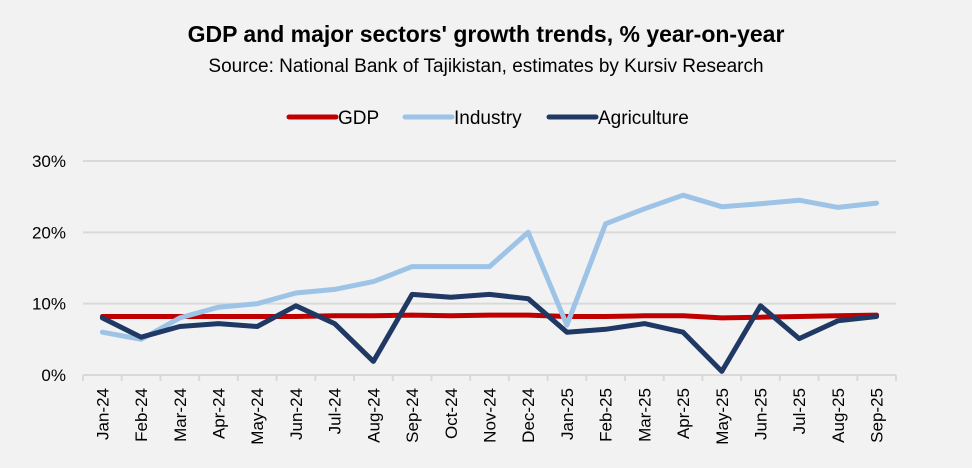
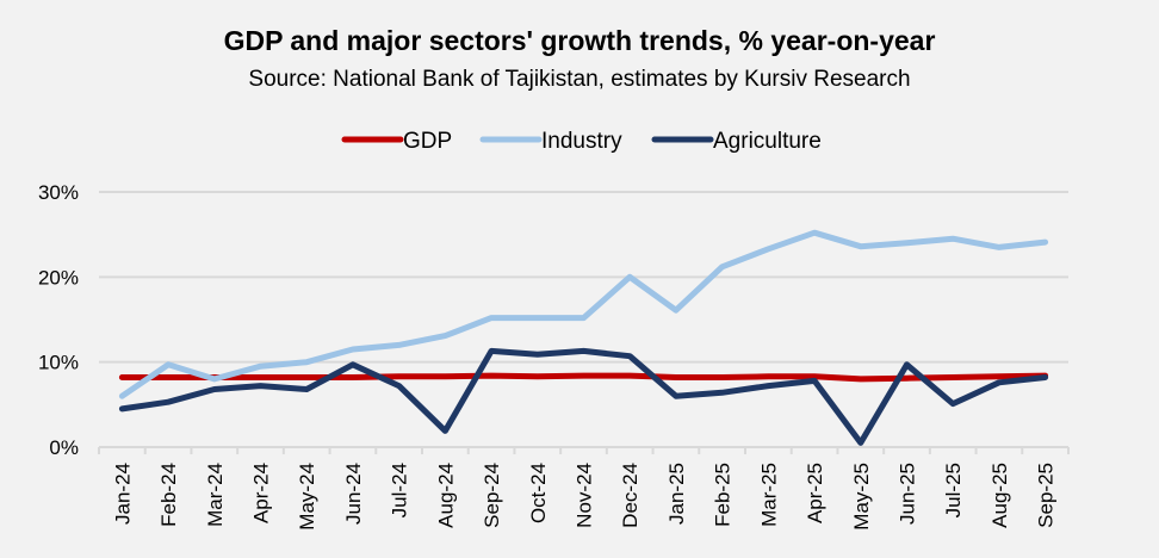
Agriculture/Jan-24: 8% -> 4%
Industry/Feb-24: 5% -> 10%
Industry/Jan-25: 7% -> 16%
Agriculture/Apr-25: 6% -> 8%
